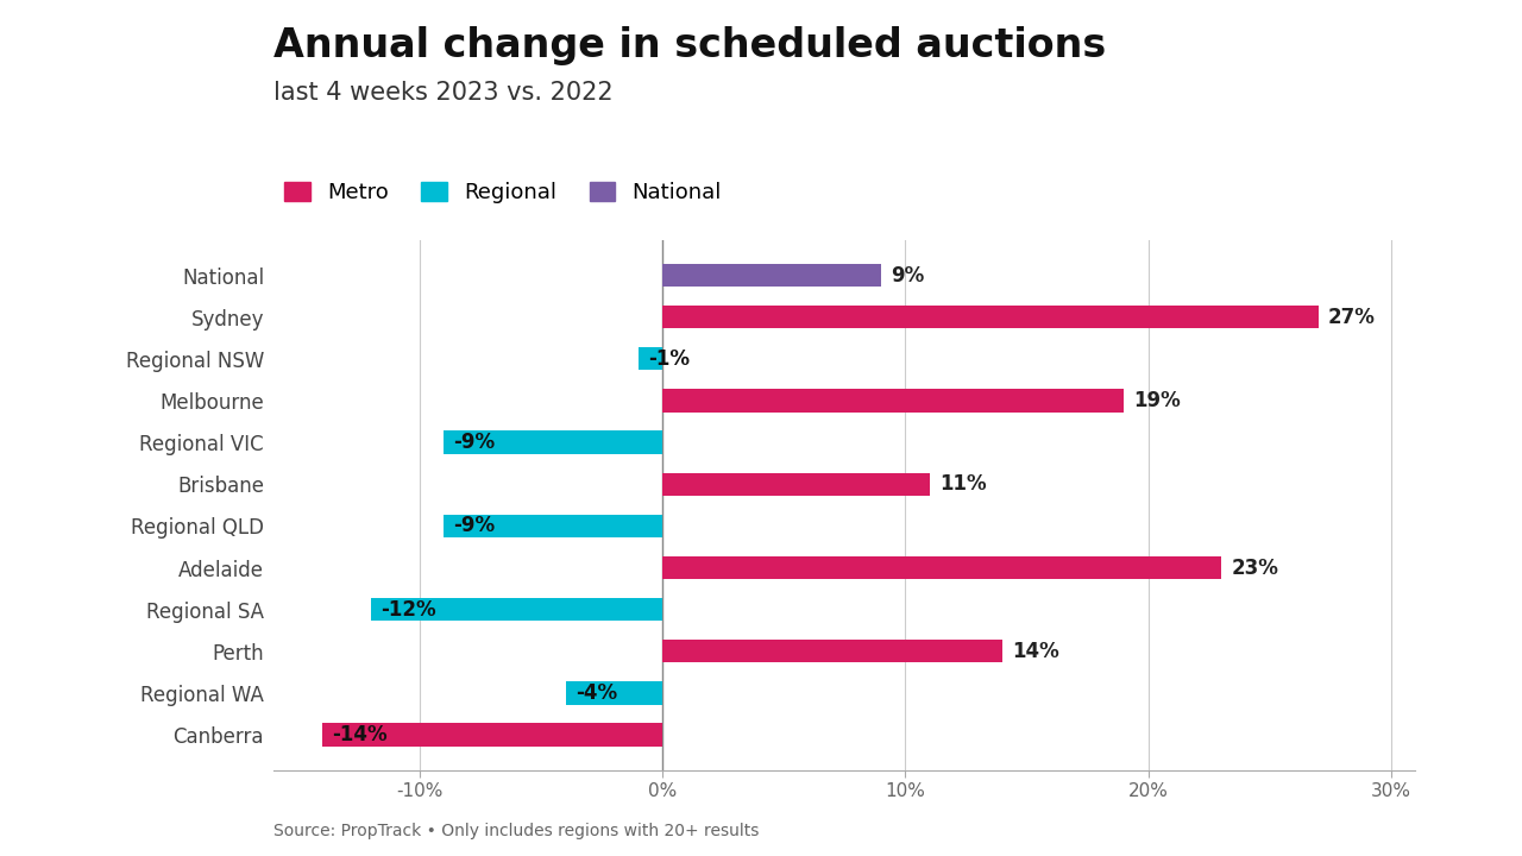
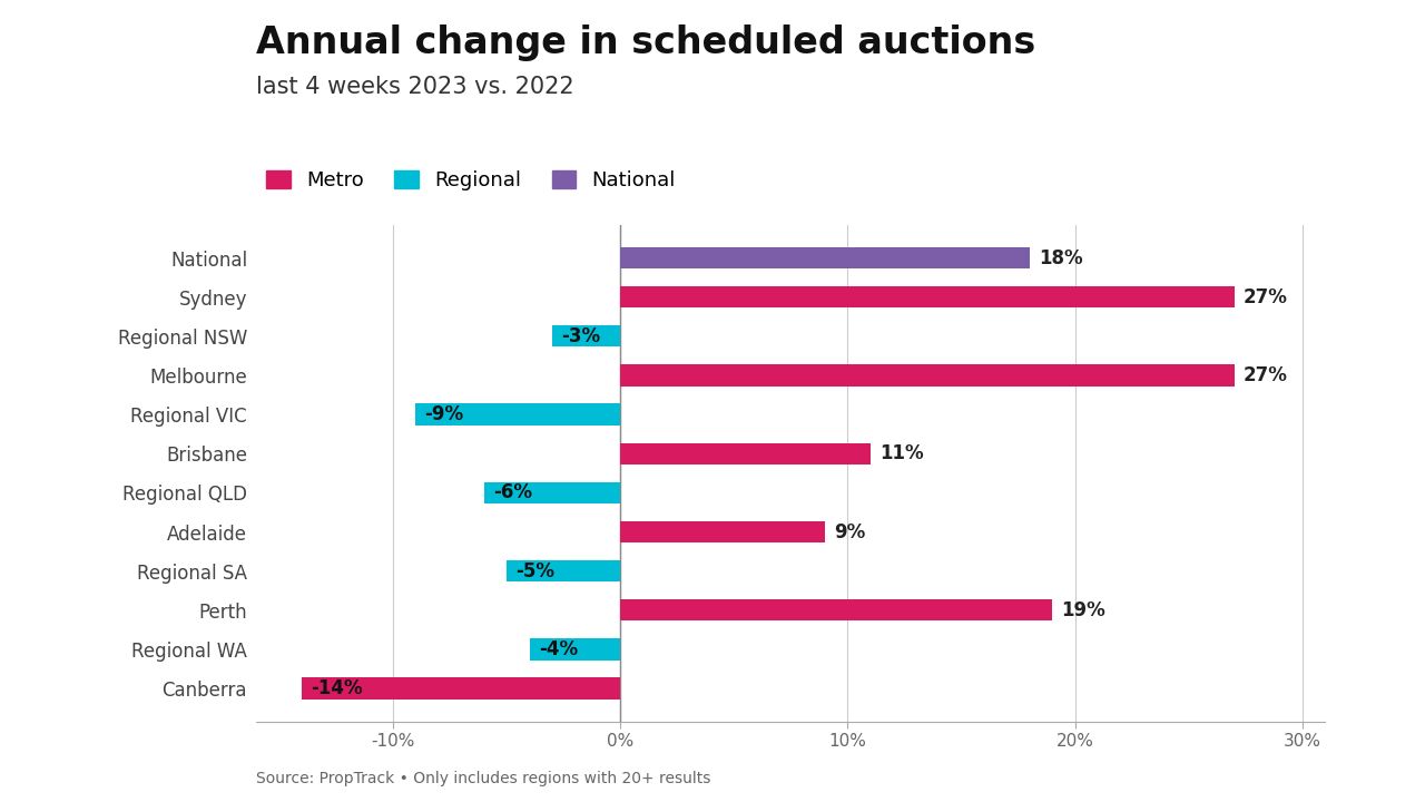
National: 9% -> 18%
Regional NSW: -1% -> -3%
Melbourne: 19% -> 27%
Regional QLD: -9% -> -6%
Adelaide: 23% -> 9%
Regional SA: -12% -> -5%
Perth: 14% -> 19%
